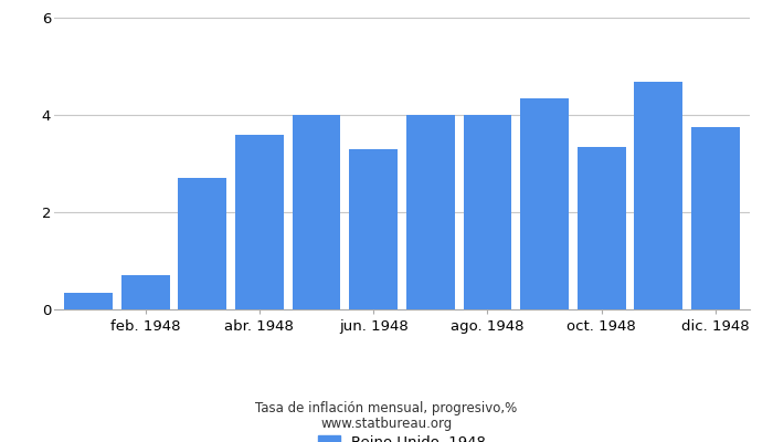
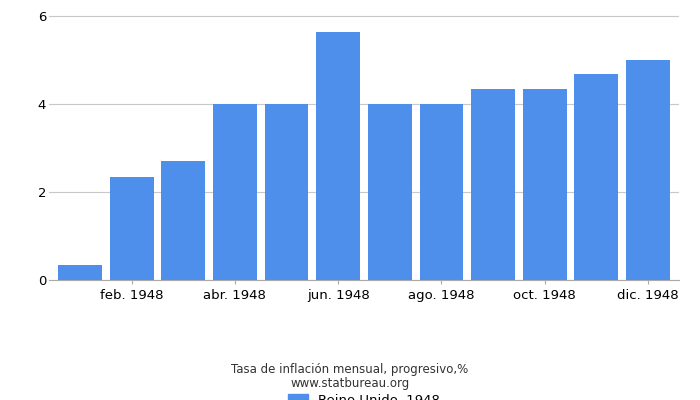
feb. 1948: 0.70 -> 2.35
abr. 1948: 3.60 -> 4.00
jun. 1948: 3.30 -> 5.65
oct. 1948: 3.35 -> 4.35
dic. 1948: 3.75 -> 5.00
